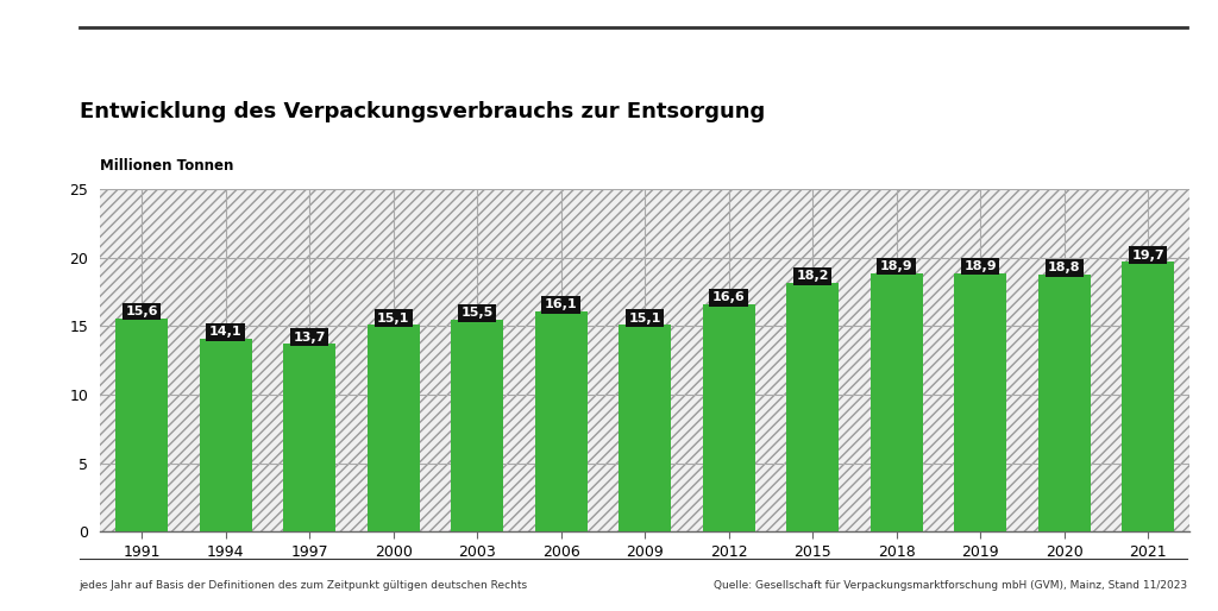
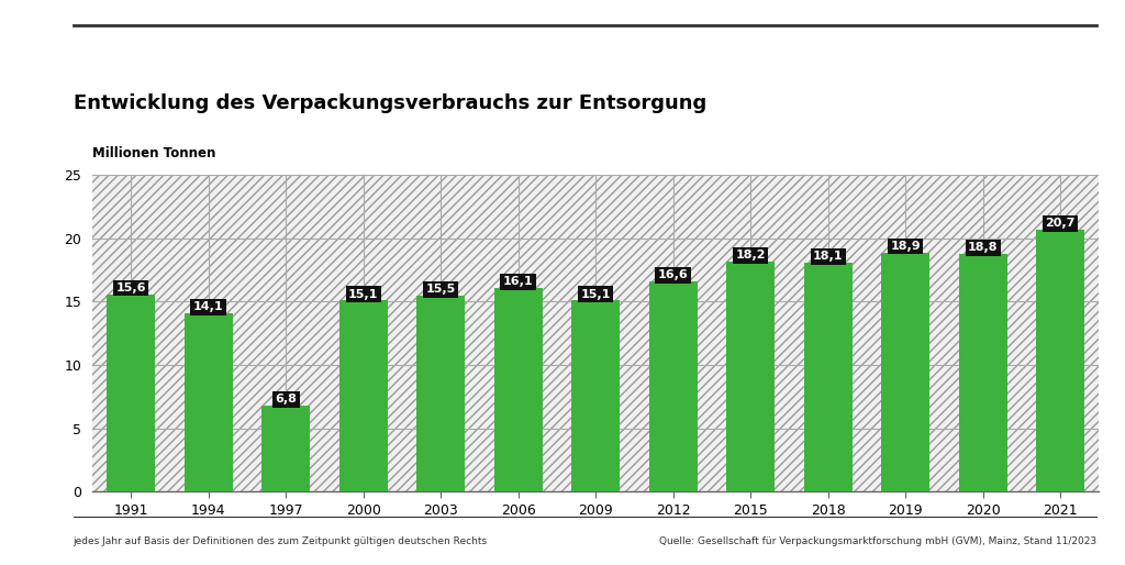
1997: 13,7 -> 6,8
2018: 18,9 -> 18,1
2021: 19,7 -> 20,7
